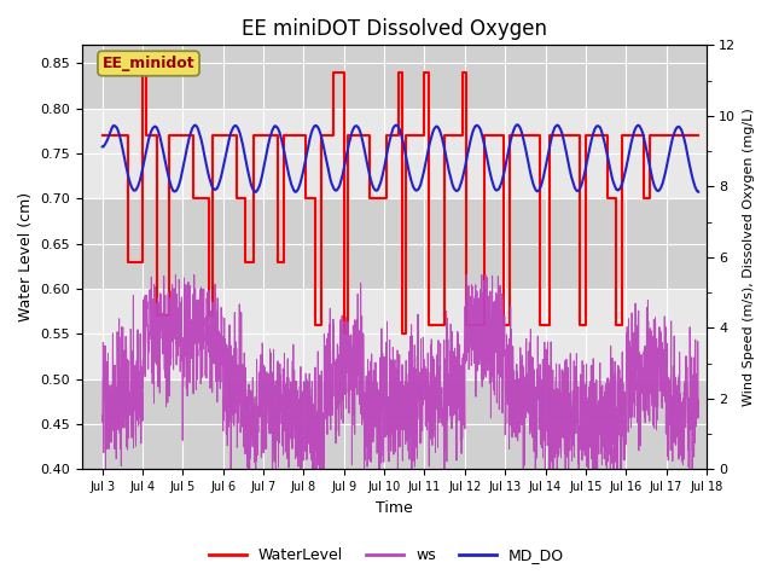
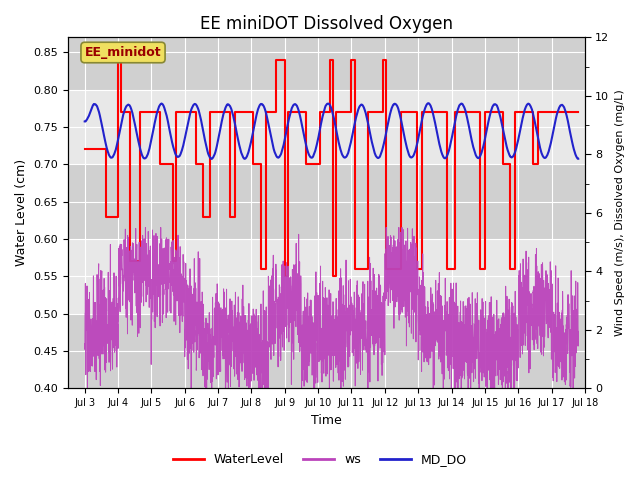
WaterLevel/Jul 3: 0.77 -> 0.72
